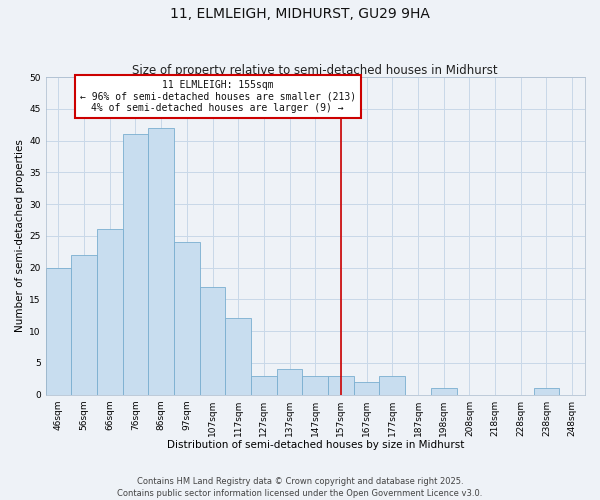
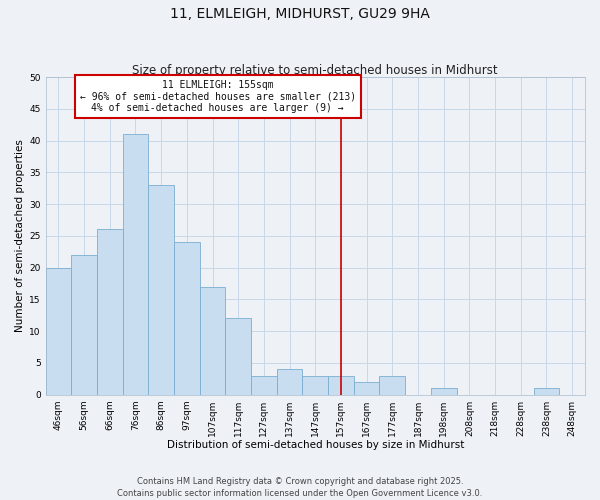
86sqm: 42 -> 33
